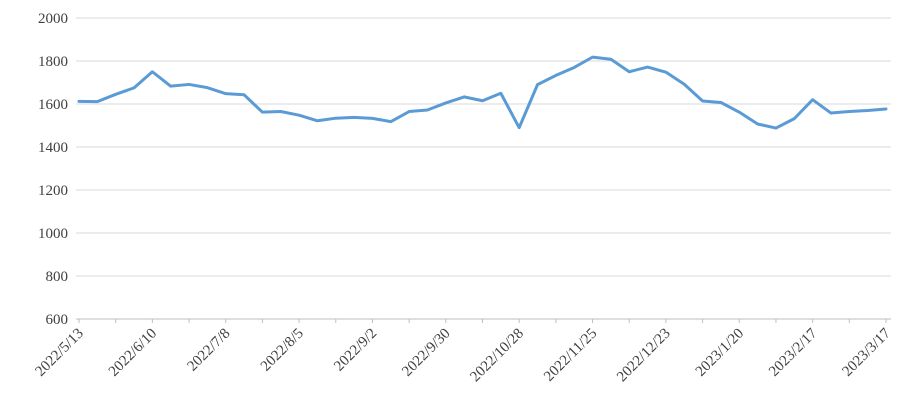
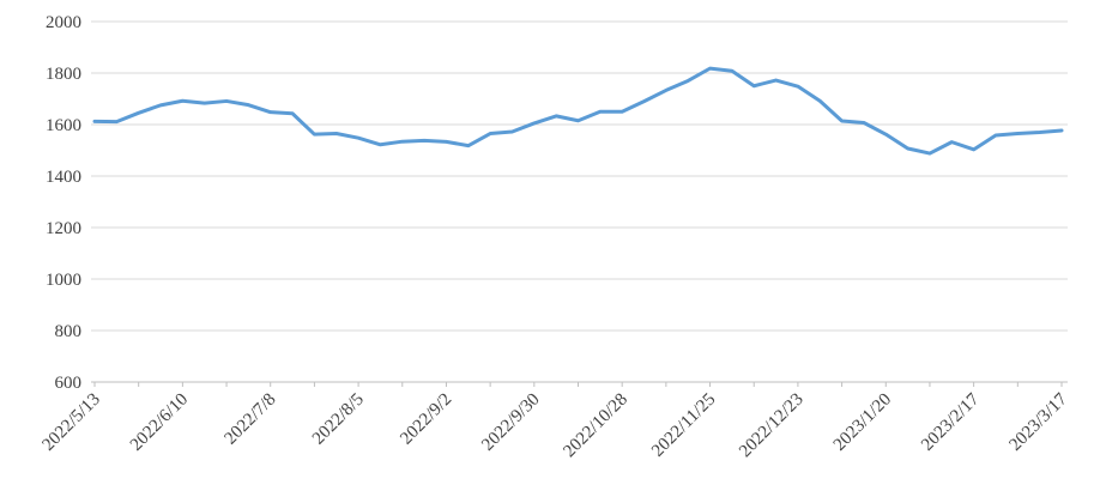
2022/6/10: 1750 -> 1690
2022/10/28: 1490 -> 1650
2023/2/17: 1620 -> 1500
